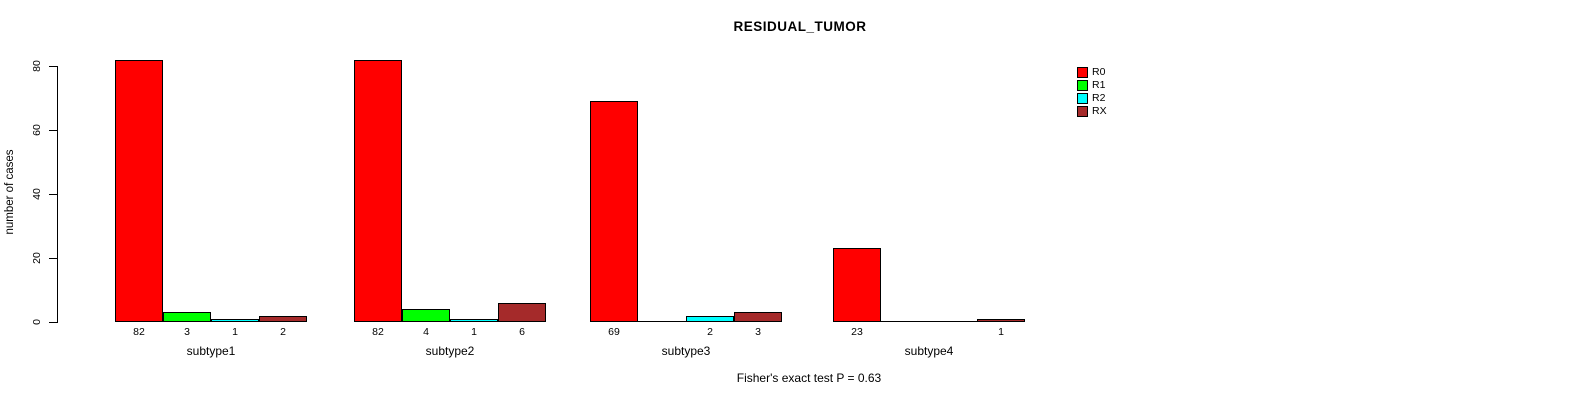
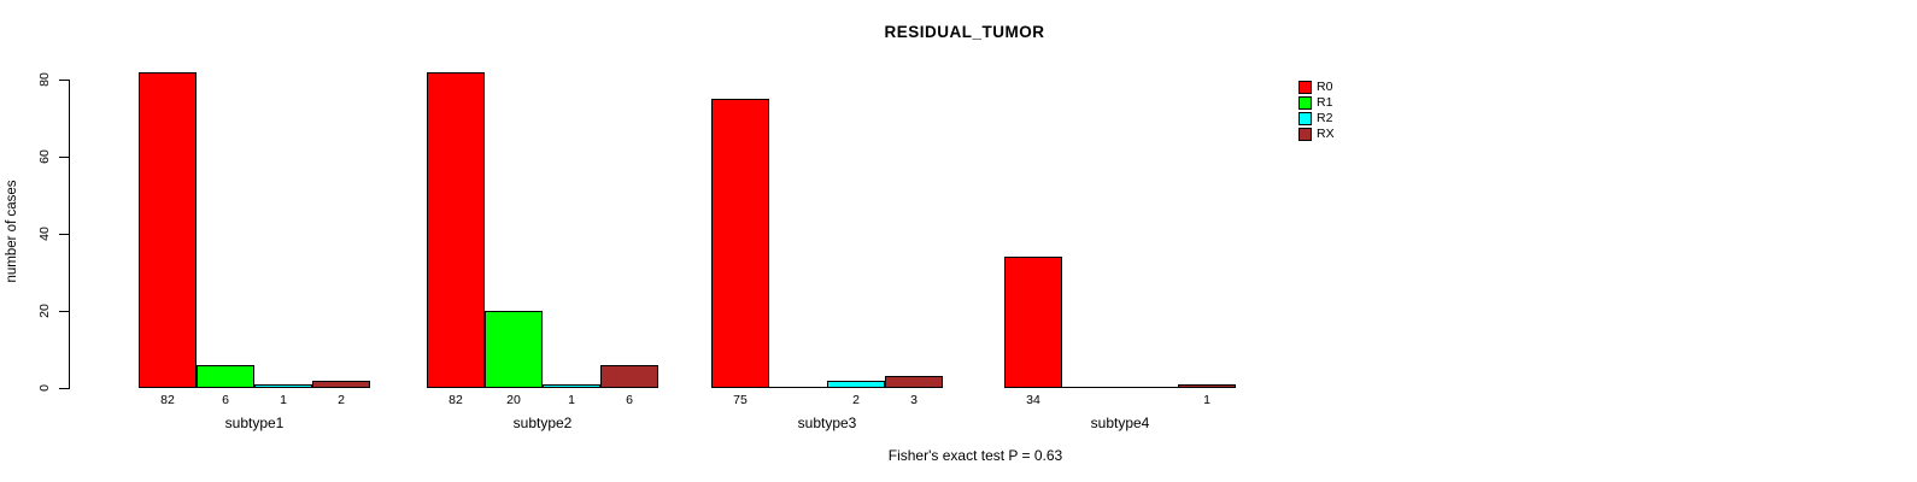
R1/subtype1: 3 -> 6
R1/subtype2: 4 -> 20
R0/subtype3: 69 -> 75
R0/subtype4: 23 -> 34
